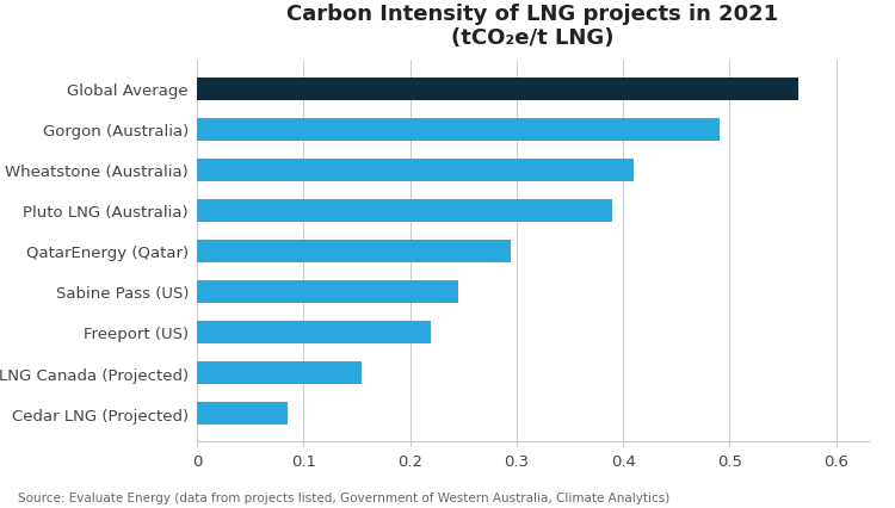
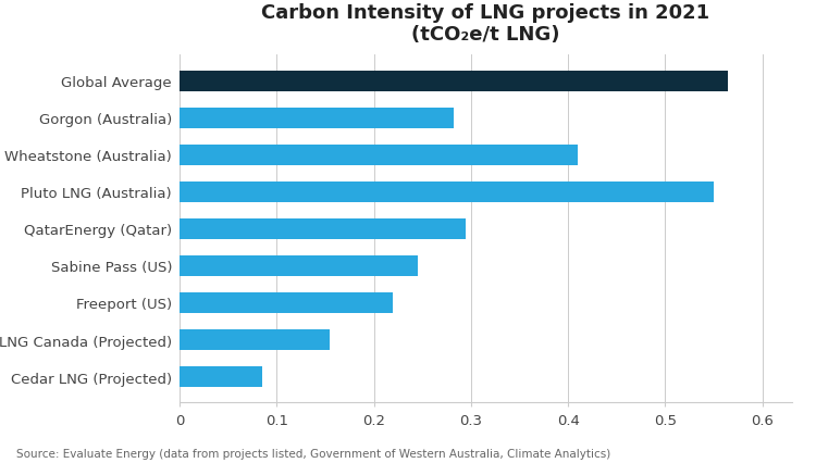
Gorgon (Australia): 0.490 -> 0.282
Pluto LNG (Australia): 0.390 -> 0.550
